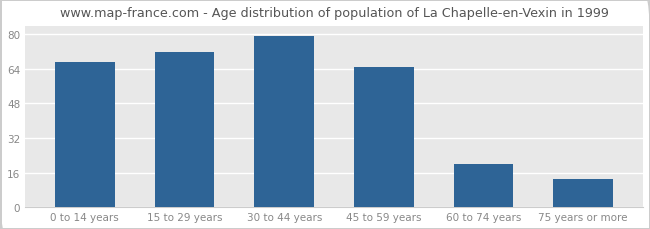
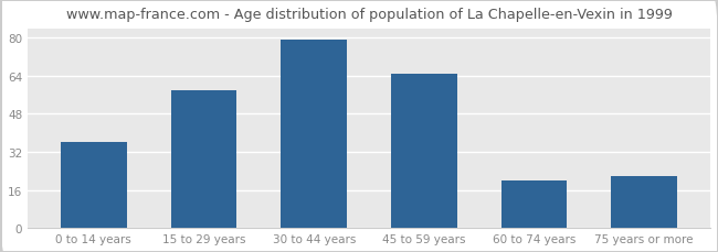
0 to 14 years: 67 -> 36
15 to 29 years: 72 -> 58
75 years or more: 13 -> 22
